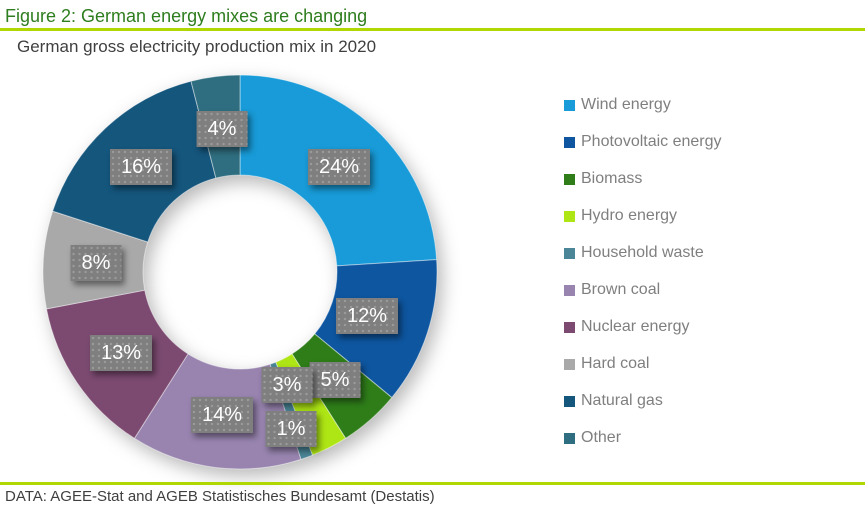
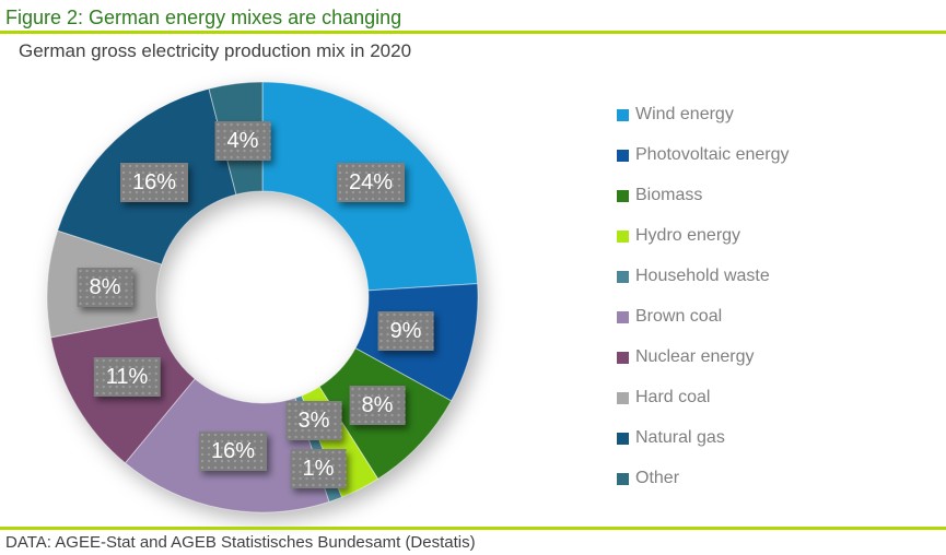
Photovoltaic energy: 12% -> 9%
Biomass: 5% -> 8%
Brown coal: 14% -> 16%
Nuclear energy: 13% -> 11%
